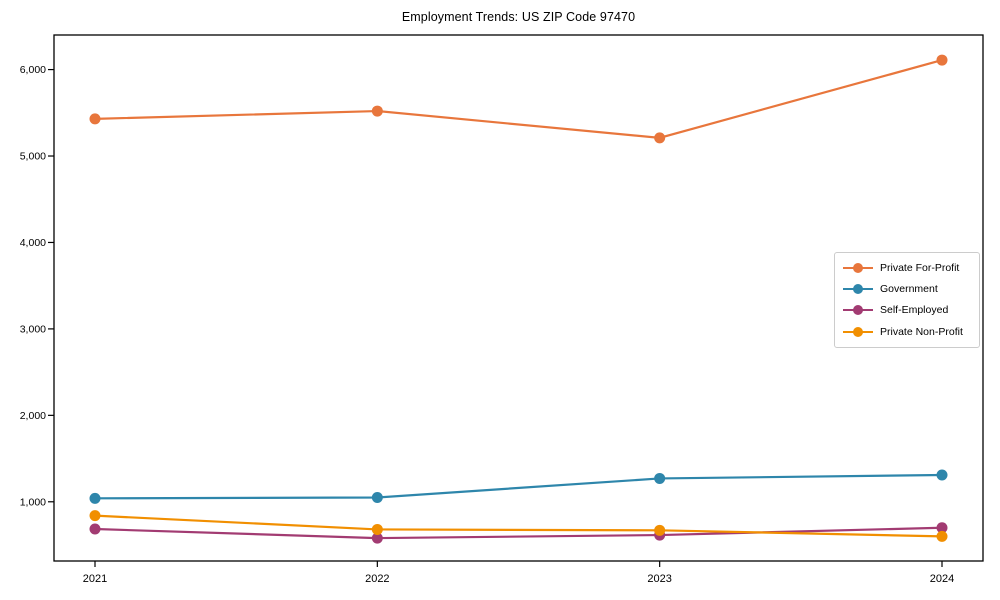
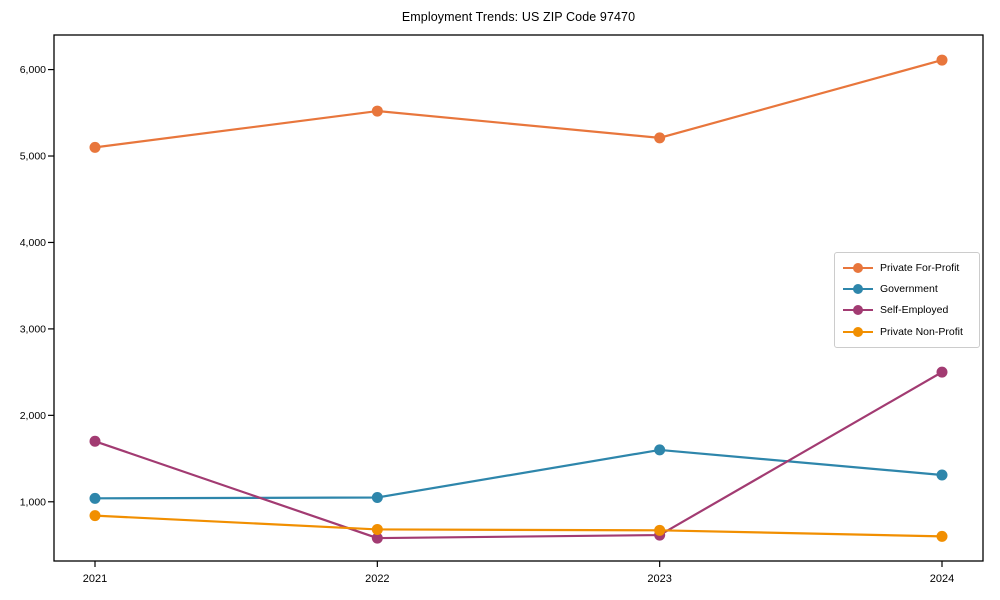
Private For-Profit/2021: 5400 -> 5100
Self-Employed/2021: 700 -> 1700
Government/2023: 1300 -> 1600
Self-Employed/2024: 700 -> 2500
